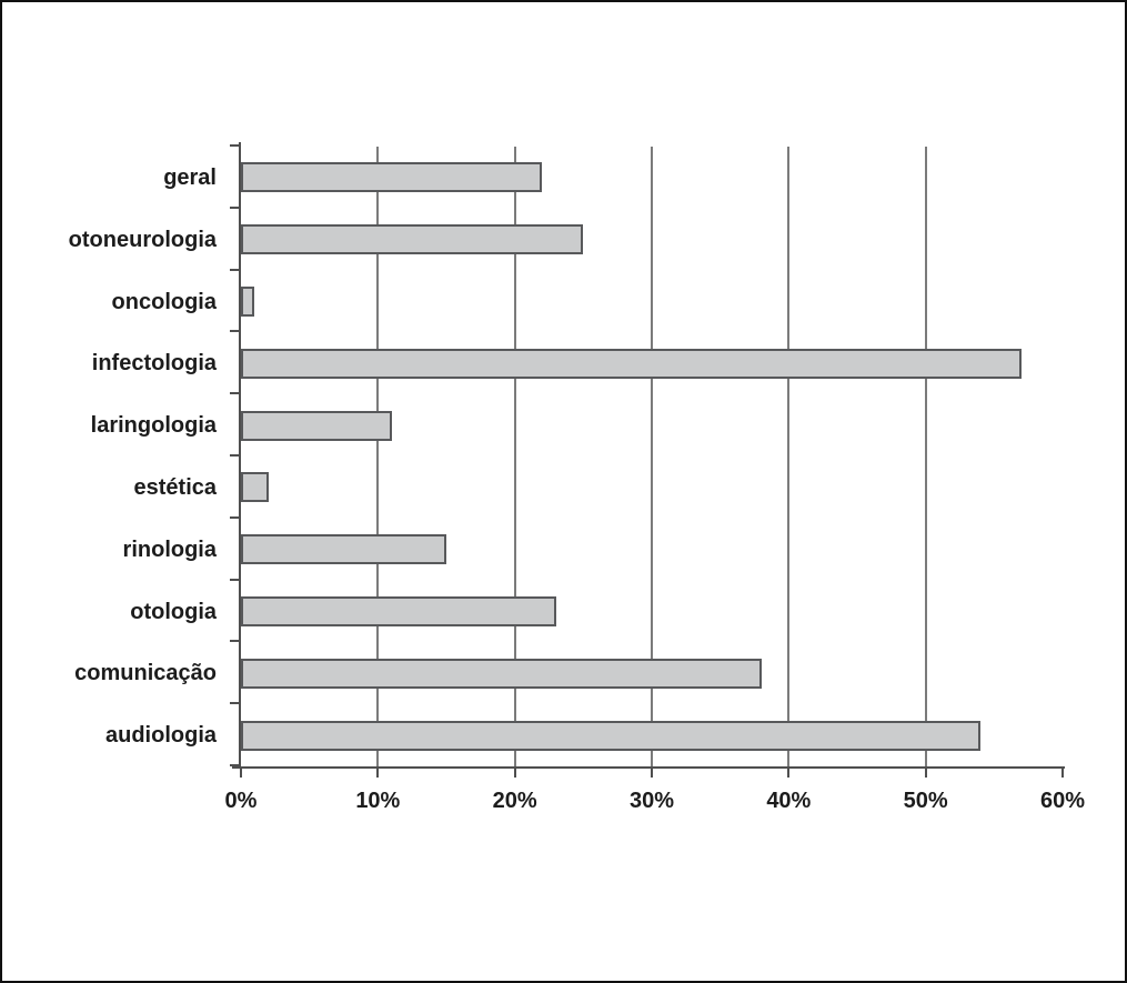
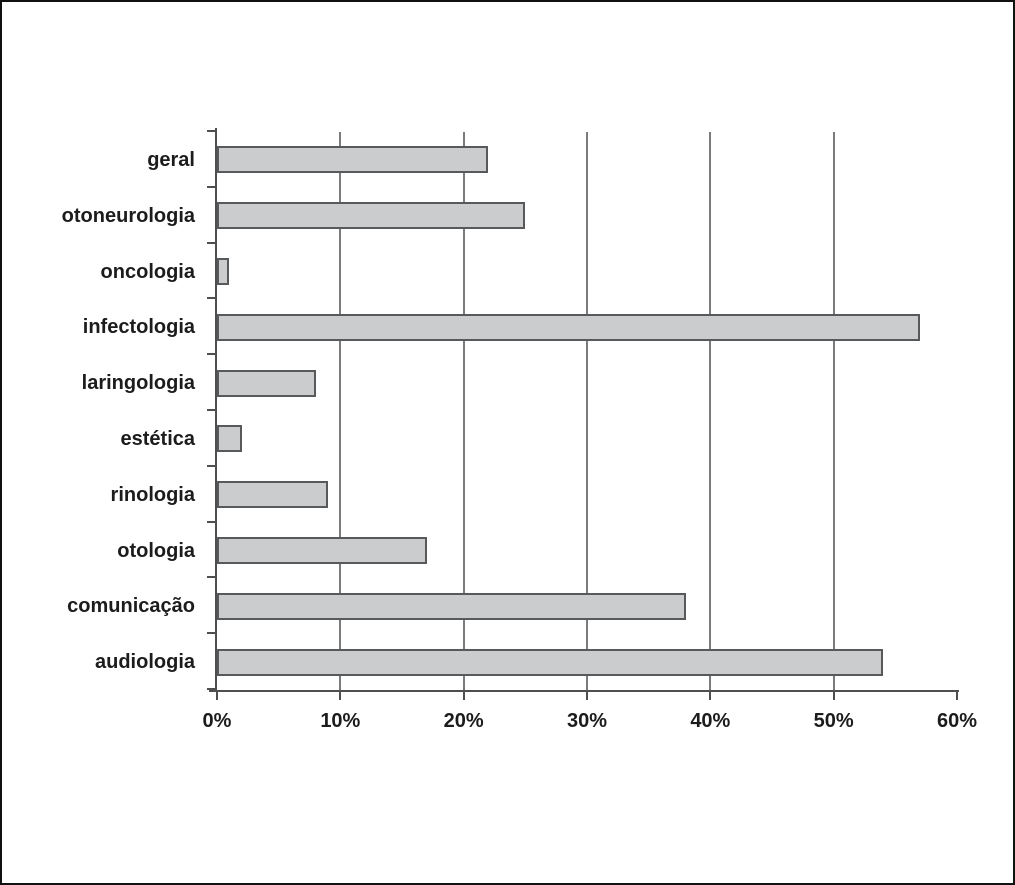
laringologia: 11% -> 8%
rinologia: 15% -> 9%
otologia: 23% -> 17%
